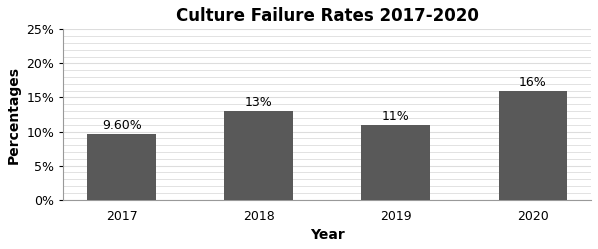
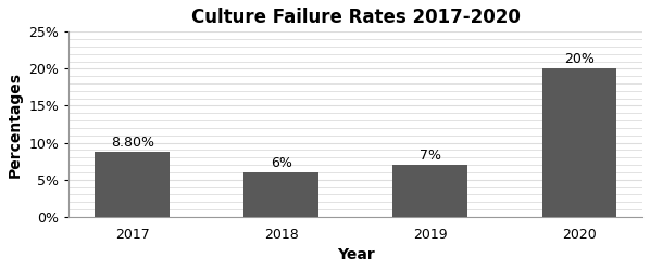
2017: 9.60% -> 8.80%
2018: 13% -> 6%
2019: 11% -> 7%
2020: 16% -> 20%
